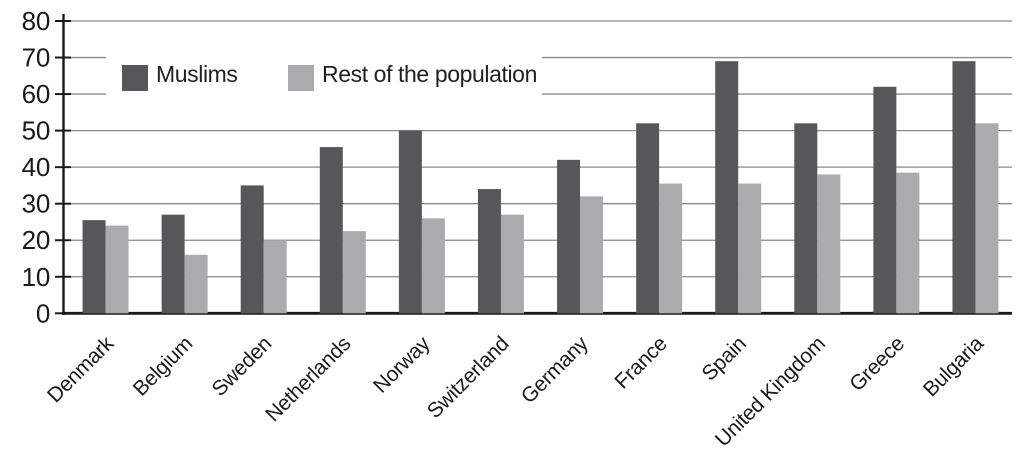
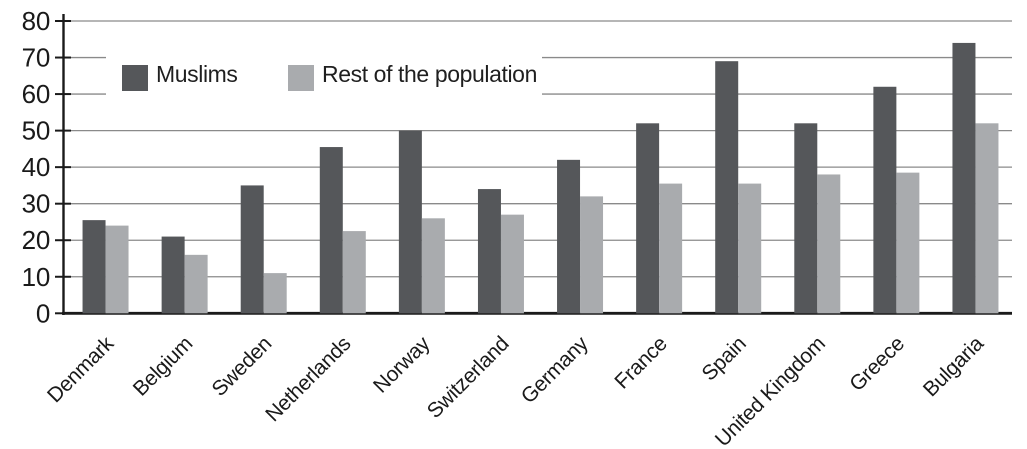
Muslims/Belgium: 27 -> 21
Rest of the population/Sweden: 20 -> 11
Muslims/Bulgaria: 69 -> 74
